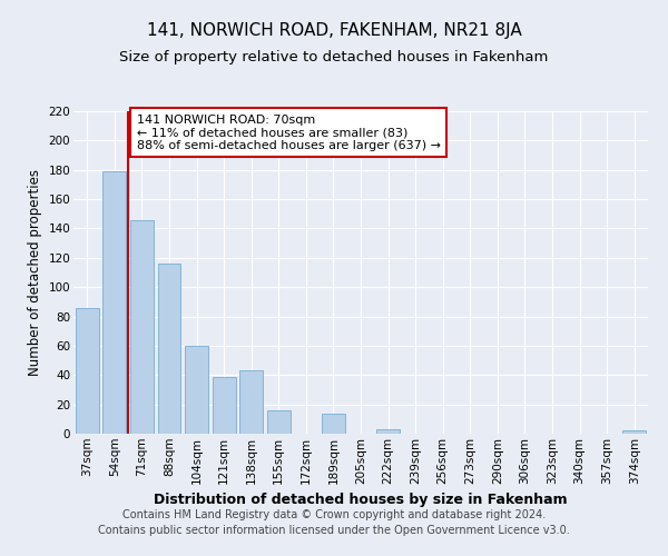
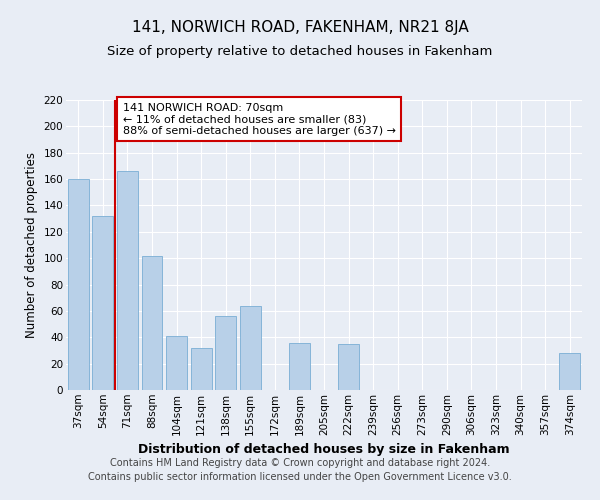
37sqm: 86 -> 160
54sqm: 179 -> 132
71sqm: 146 -> 166
88sqm: 116 -> 102
104sqm: 60 -> 41
121sqm: 39 -> 32
138sqm: 43 -> 56
155sqm: 16 -> 64
189sqm: 14 -> 36
222sqm: 3 -> 35
374sqm: 2 -> 28
